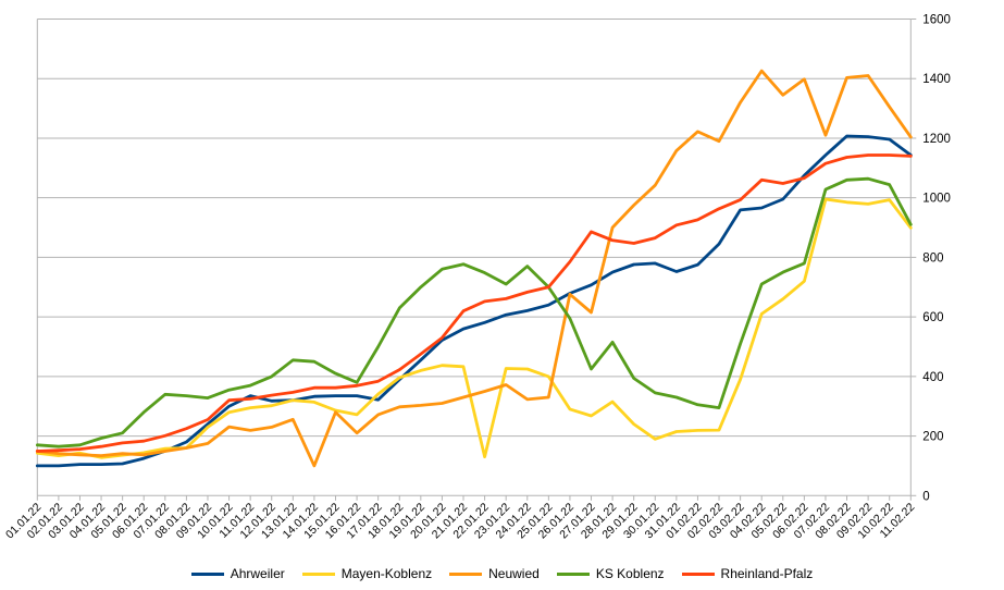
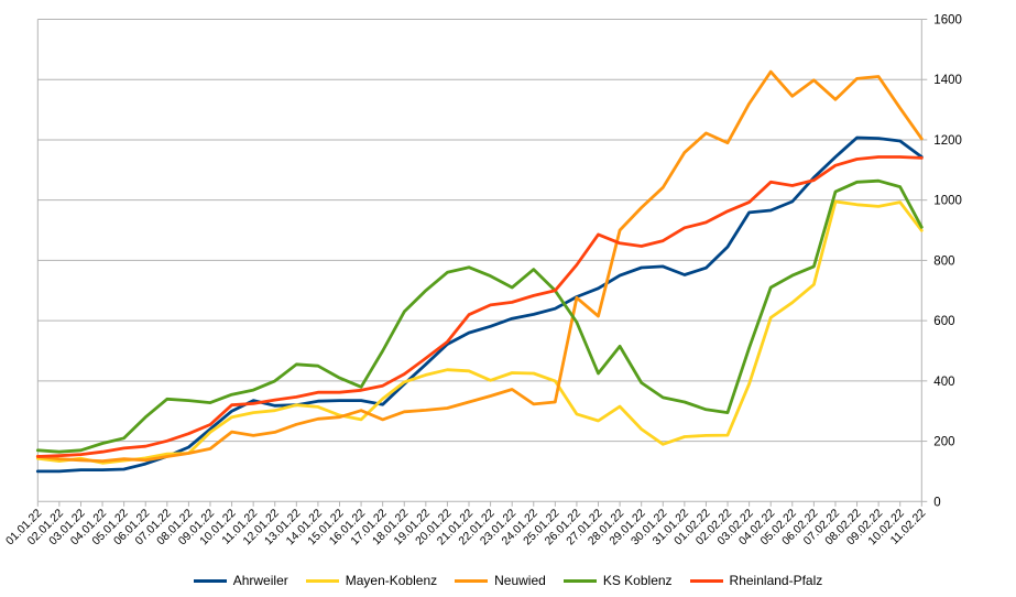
Neuwied/14.01.22: 100 -> 270
Neuwied/16.01.22: 210 -> 300
Mayen-Koblenz/22.01.22: 130 -> 400
Neuwied/07.02.22: 1210 -> 1330
